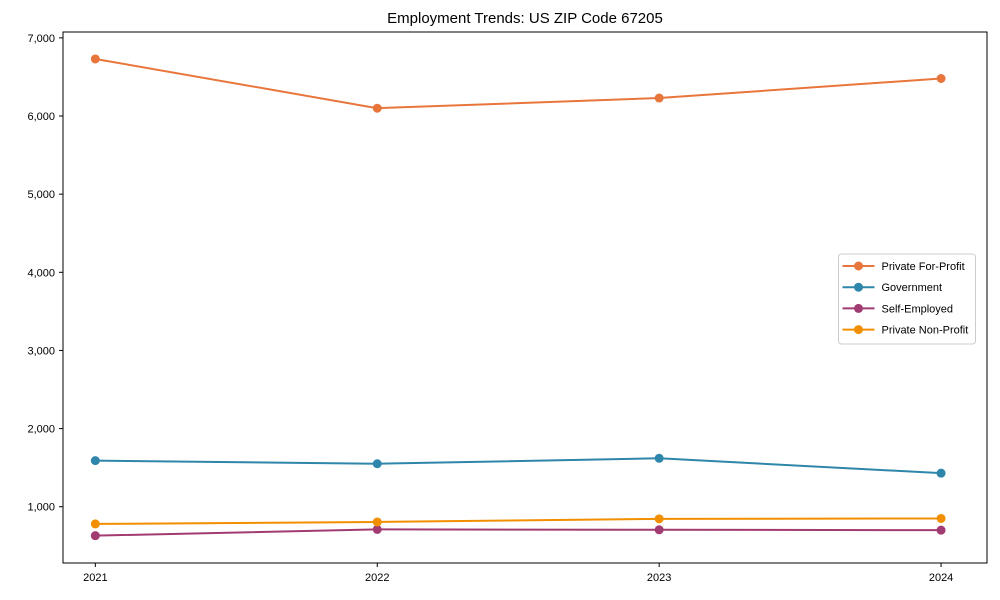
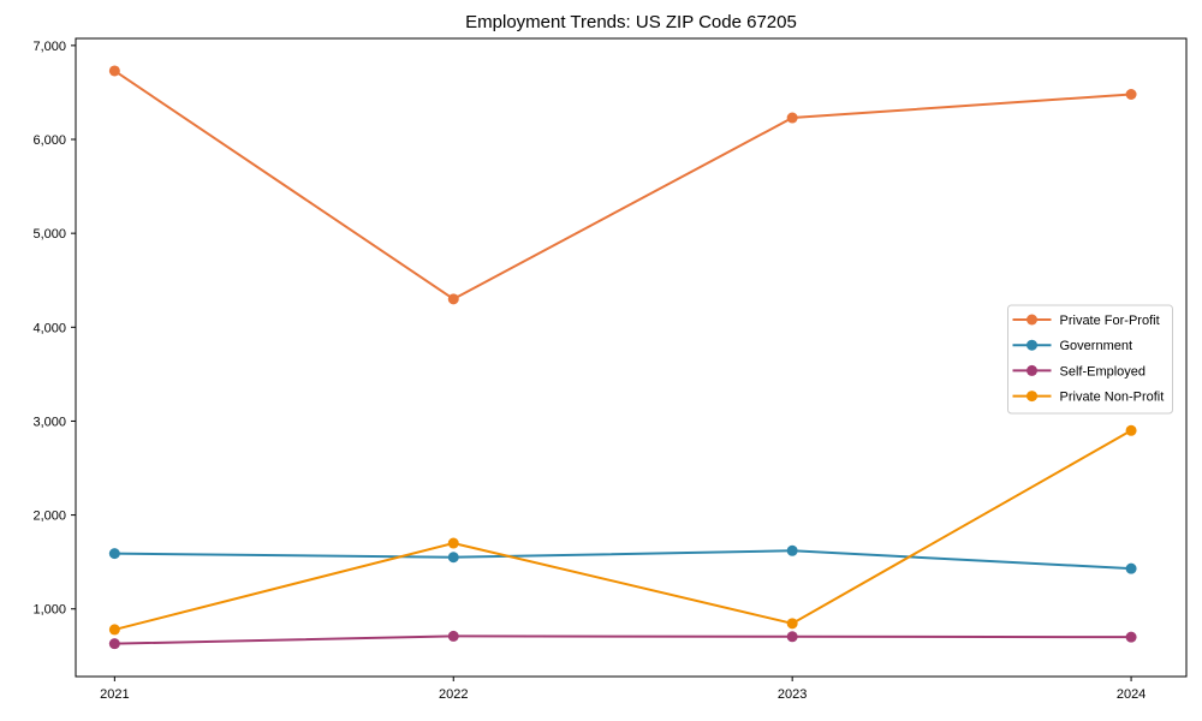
Private For-Profit/2022: 6100 -> 4300
Private Non-Profit/2022: 800 -> 1700
Private Non-Profit/2024: 800 -> 2900
